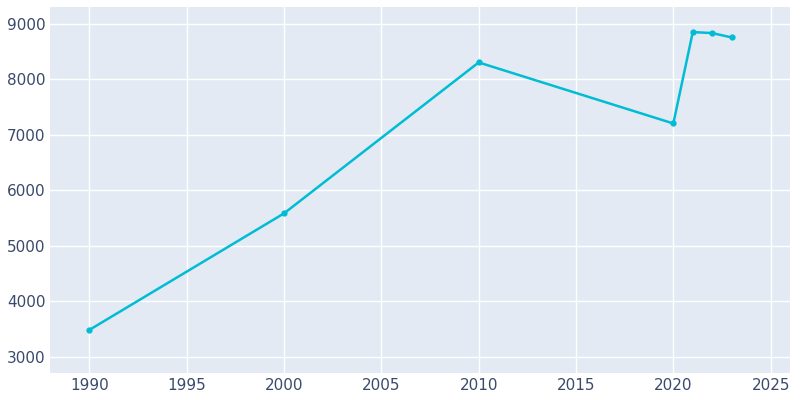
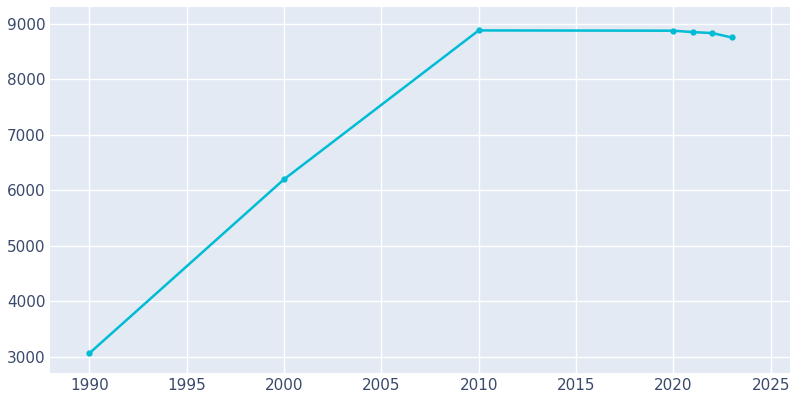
1990: 3480 -> 3060
2000: 5580 -> 6190
2010: 8300 -> 8880
2020: 7200 -> 8870
